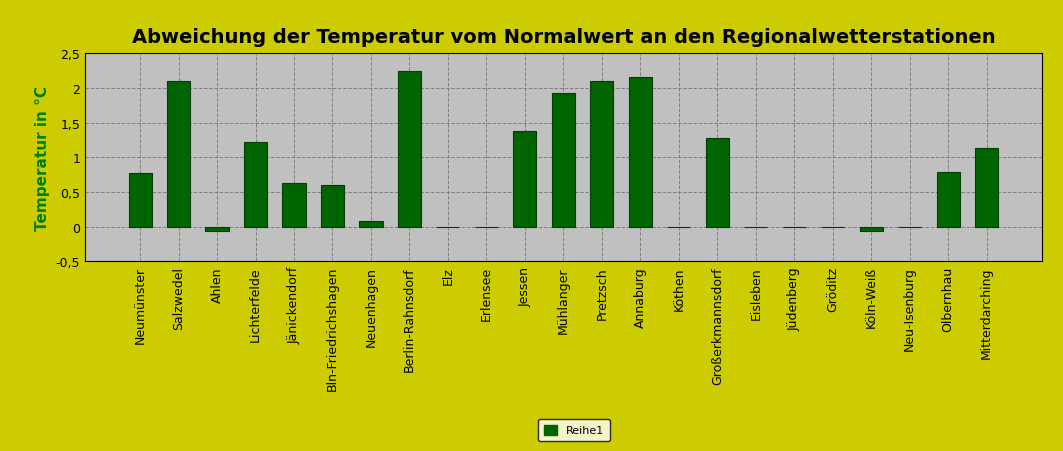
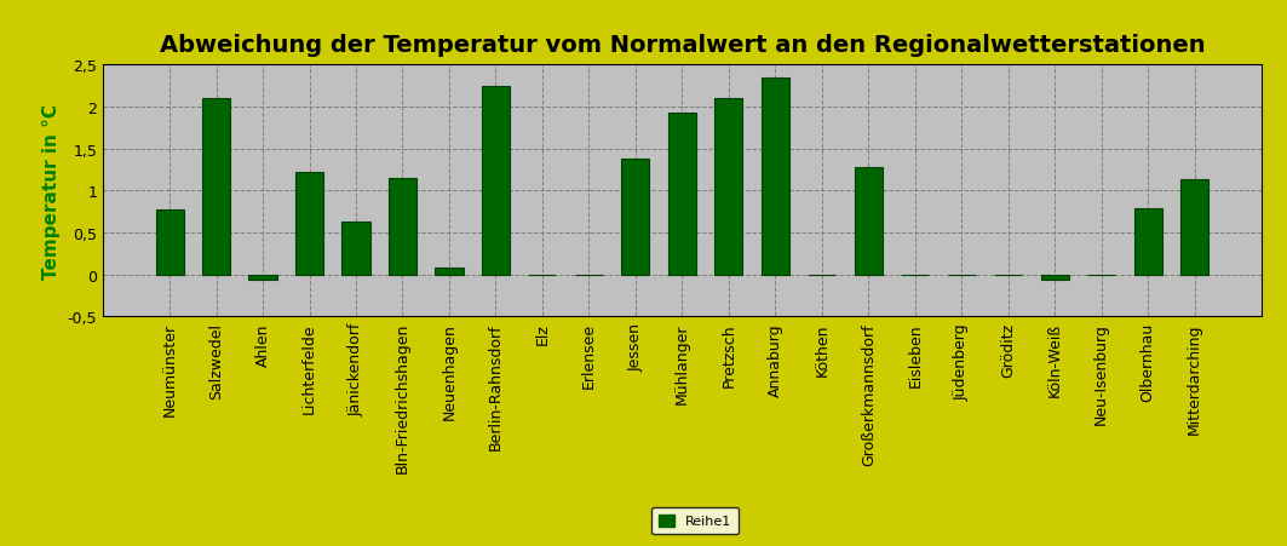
Bln-Friedrichshagen: 0,60 -> 1,14
Annaburg: 2,15 -> 2,34
